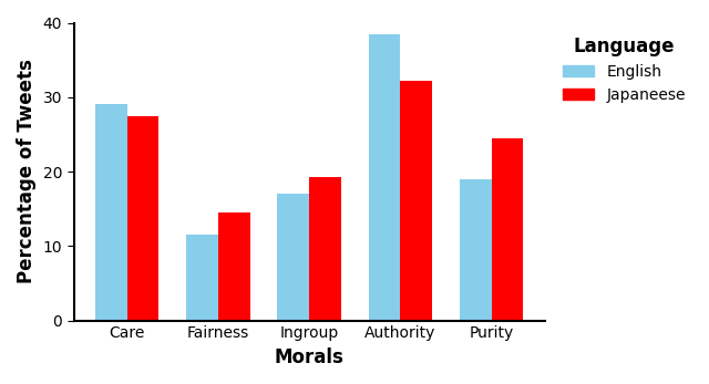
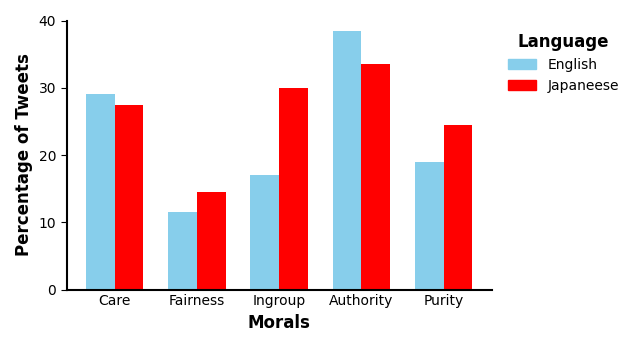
Japaneese/Ingroup: 19.2 -> 30.0
Japaneese/Authority: 32.2 -> 33.5
